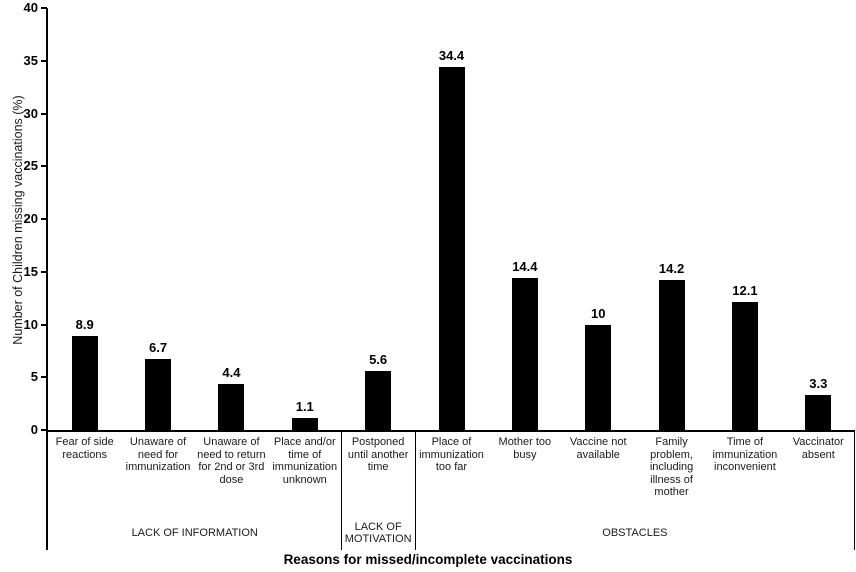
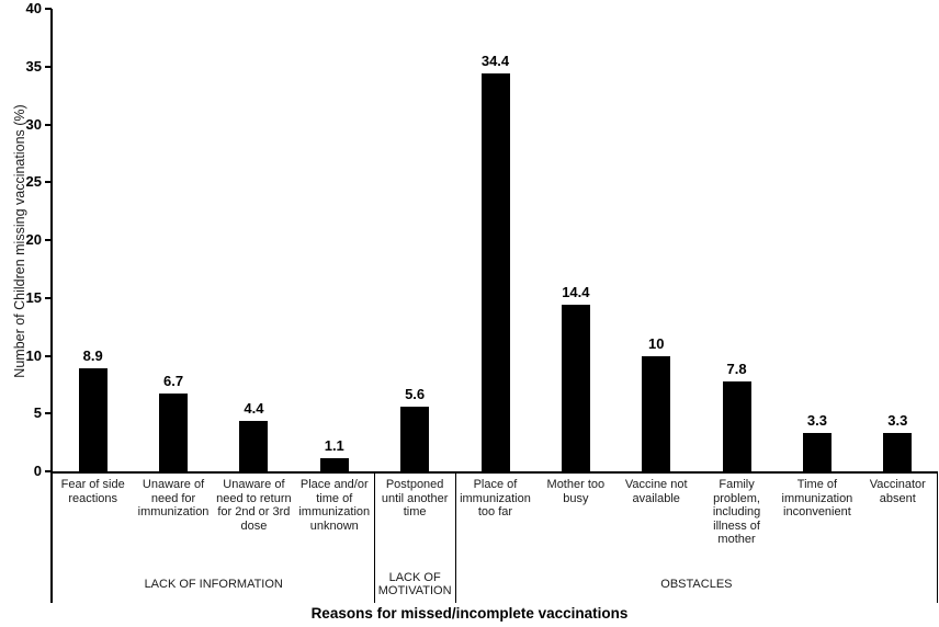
Family problem, including illness of mother: 14.2 -> 7.8
Time of immunization inconvenient: 12.1 -> 3.3
